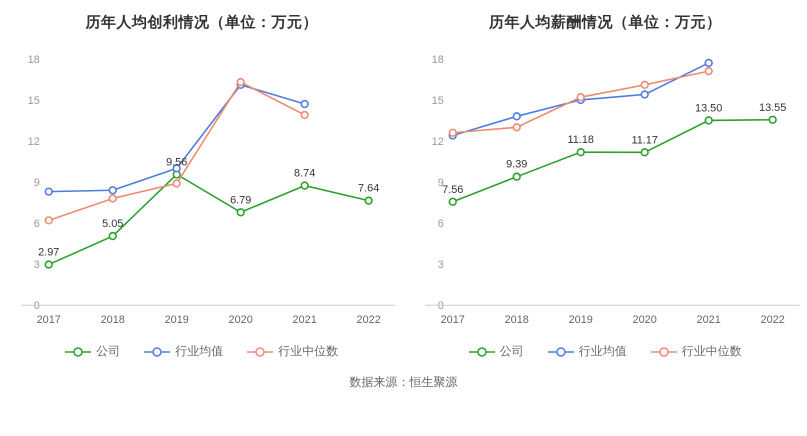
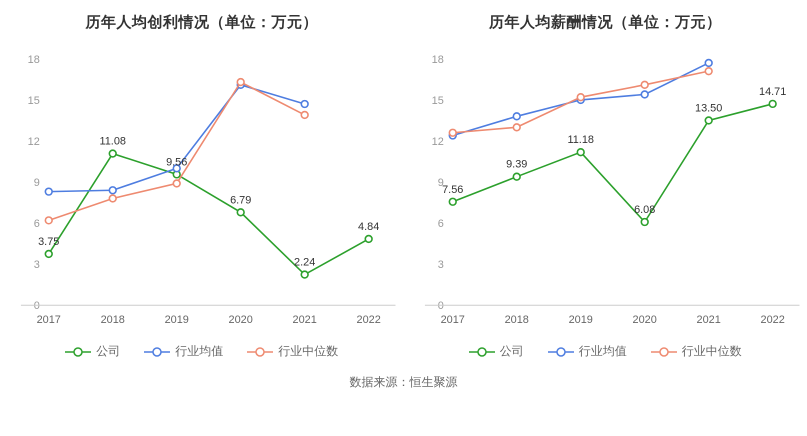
历年人均创利情况（单位：万元）/公司/2017: 2.97 -> 3.75
历年人均创利情况（单位：万元）/公司/2018: 5.05 -> 11.08
历年人均创利情况（单位：万元）/公司/2021: 8.74 -> 2.24
历年人均创利情况（单位：万元）/公司/2022: 7.64 -> 4.84
历年人均薪酬情况（单位：万元）/公司/2020: 11.17 -> 6.08
历年人均薪酬情况（单位：万元）/公司/2022: 13.55 -> 14.71
